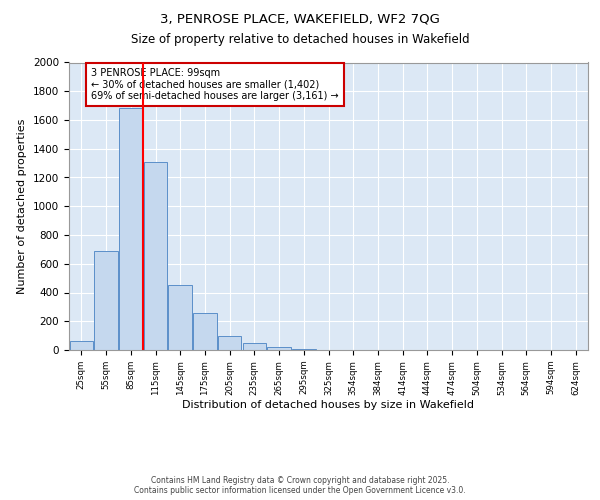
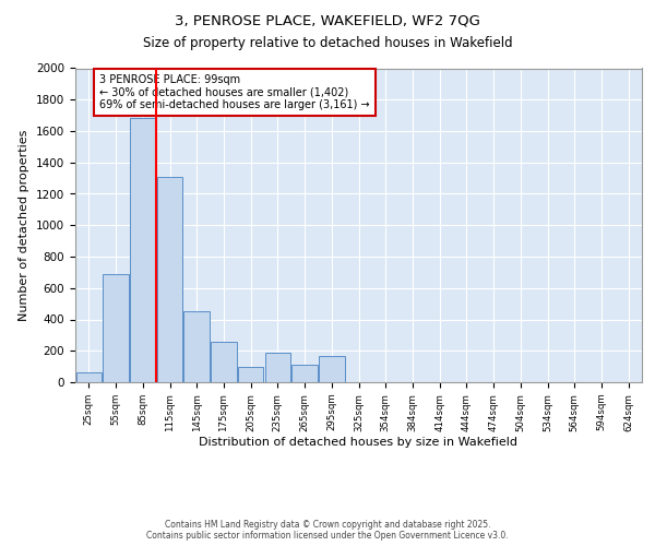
235sqm: 50 -> 190
265sqm: 20 -> 110
295sqm: 0 -> 170
